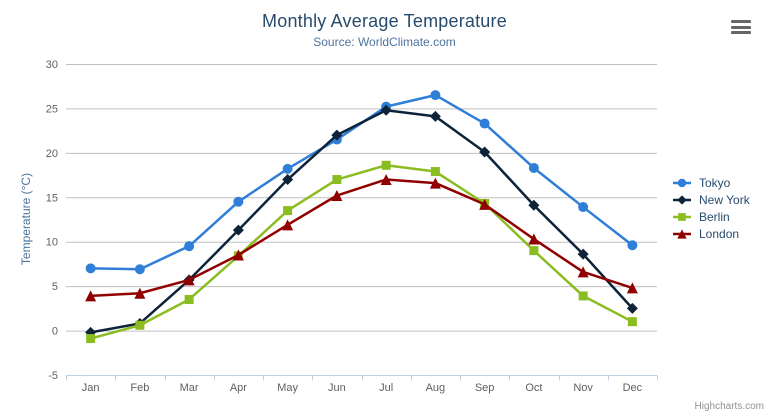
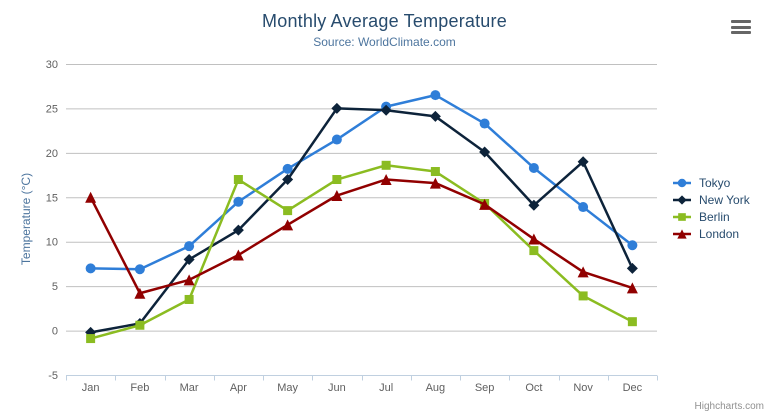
London/Jan: 4 -> 15
New York/Mar: 6 -> 8
Berlin/Apr: 8 -> 17
New York/Jun: 22 -> 25
New York/Nov: 9 -> 19
New York/Dec: 2 -> 7
